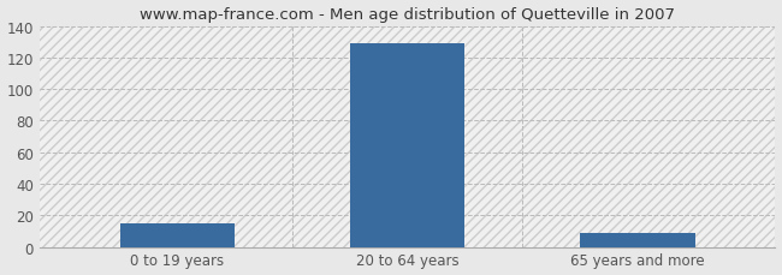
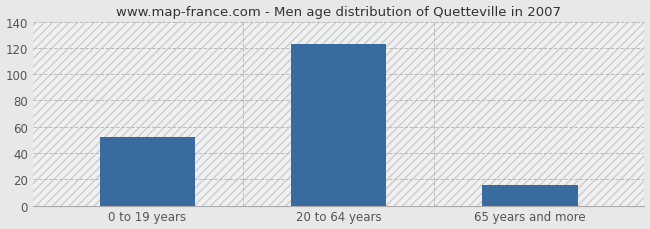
0 to 19 years: 15 -> 52
20 to 64 years: 129 -> 123
65 years and more: 9 -> 16
